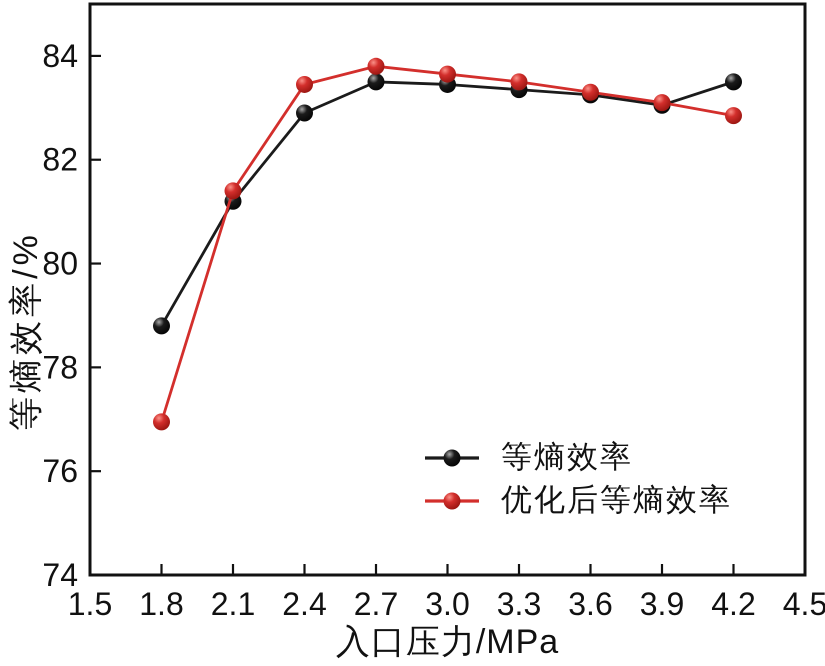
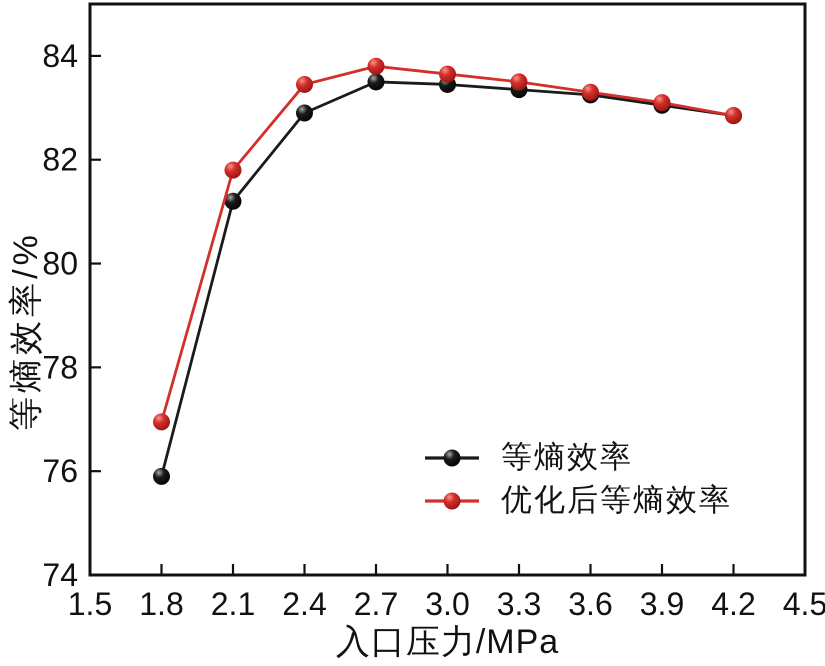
等熵效率/1.8: 78.8 -> 75.9
优化后等熵效率/2.1: 81.4 -> 81.8
等熵效率/4.2: 83.5 -> 82.8
